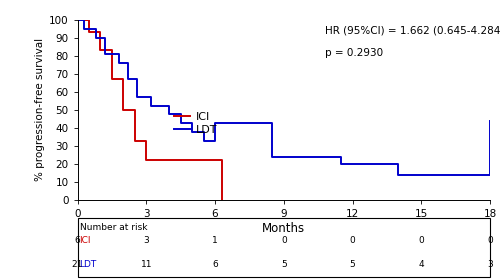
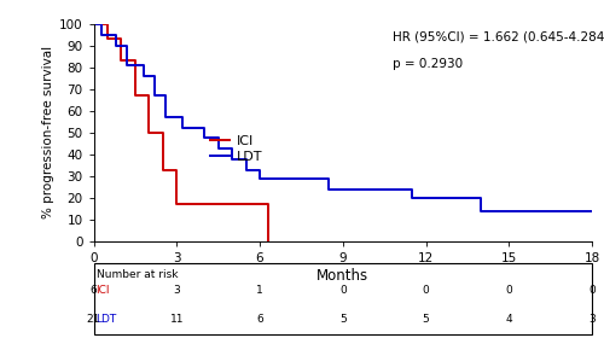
ICI/3: 22 -> 17
LDT/6: 43 -> 29
LDT/18: 44 -> 14
